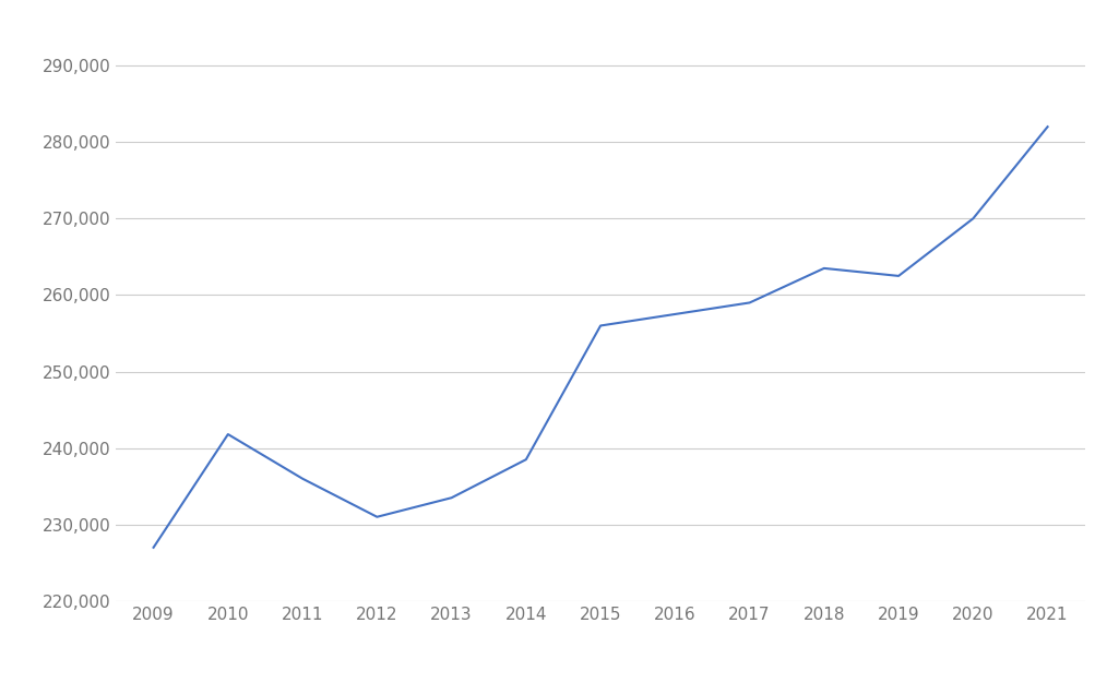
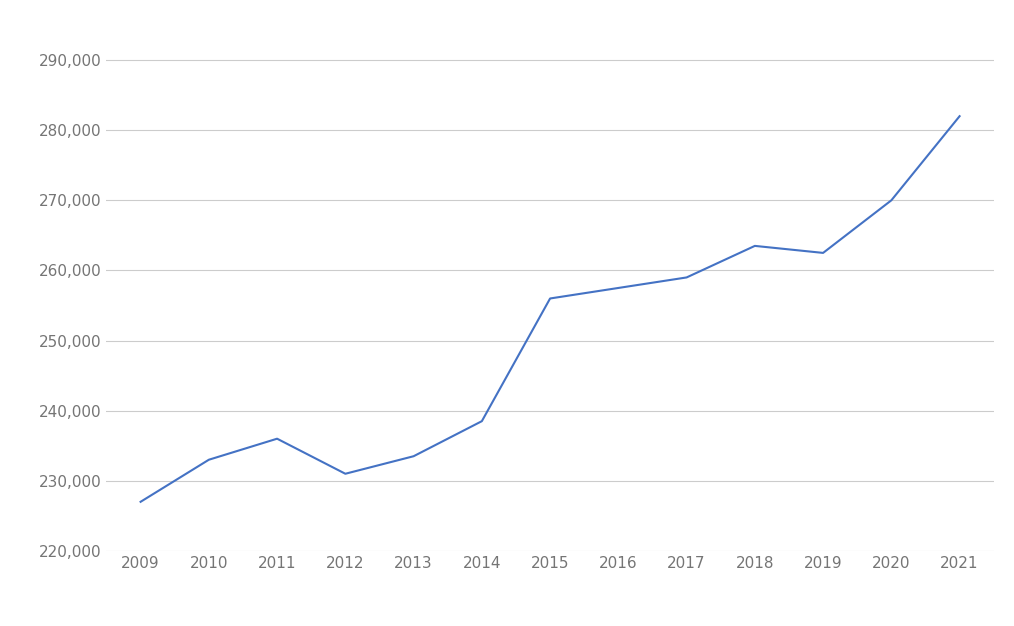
2010: 241,800 -> 233,000
